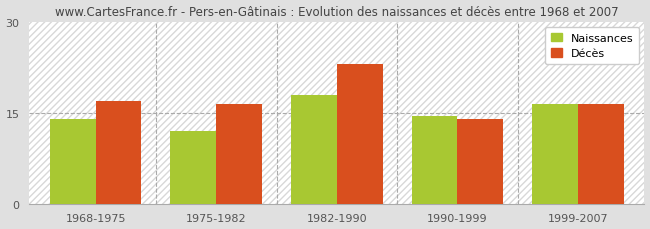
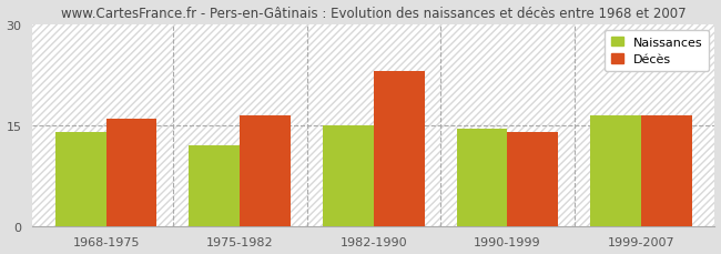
Décès/1968-1975: 17.0 -> 16.0
Naissances/1982-1990: 18.0 -> 15.0
